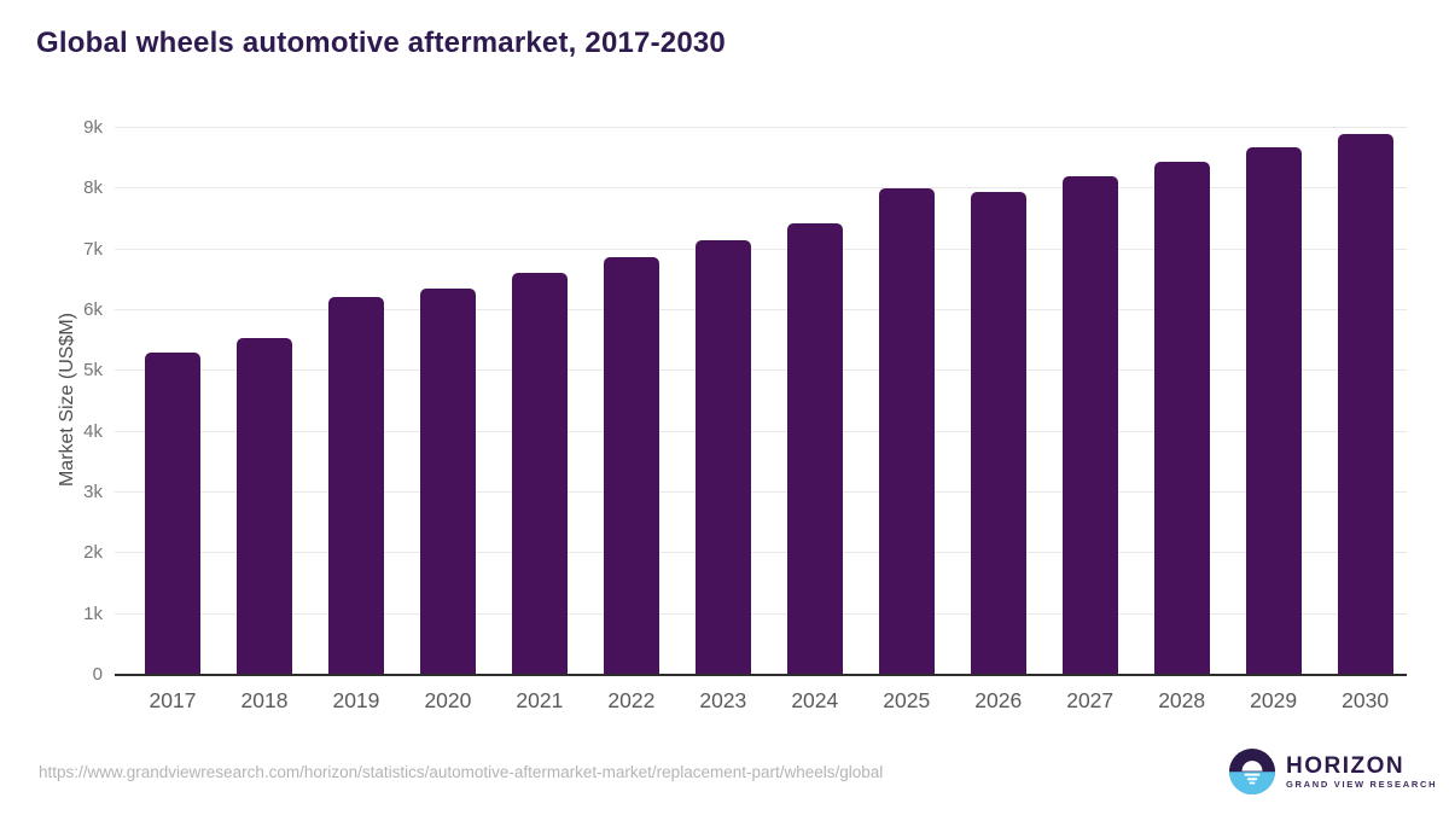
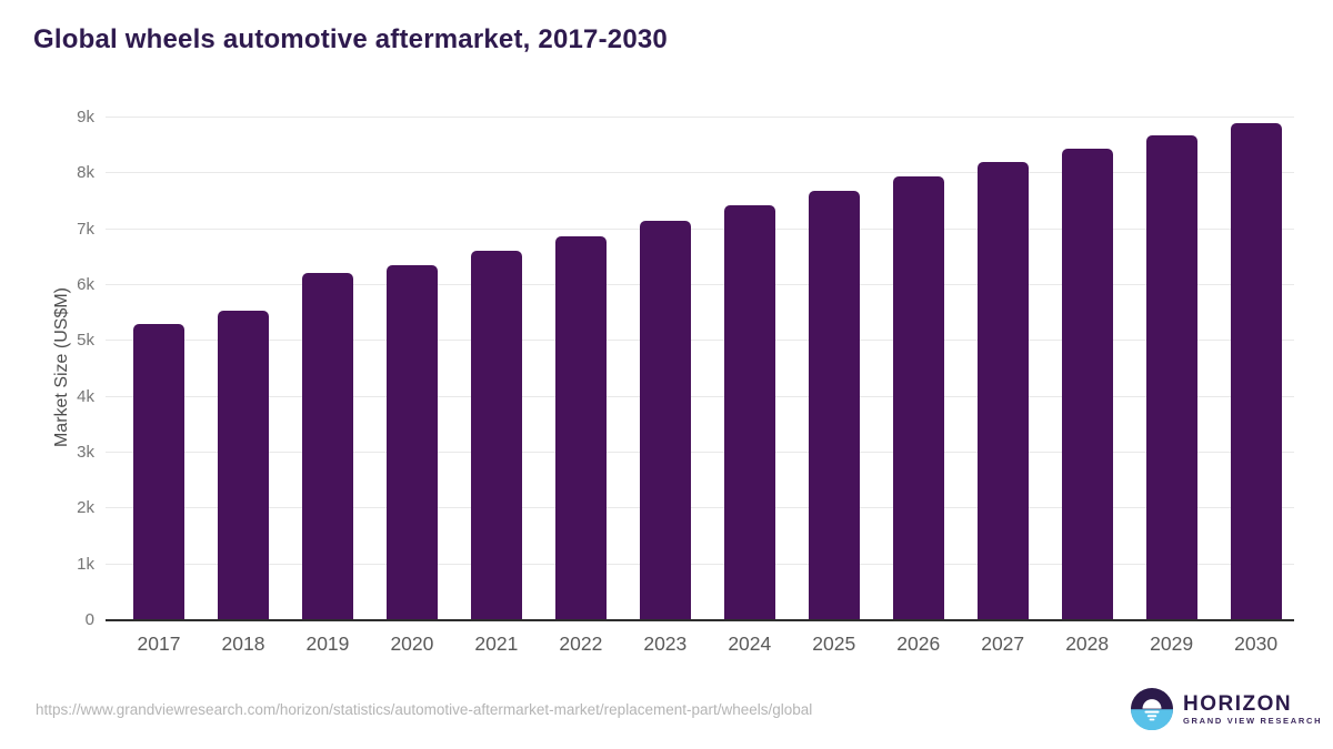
2025: 8.0k -> 7.7k
